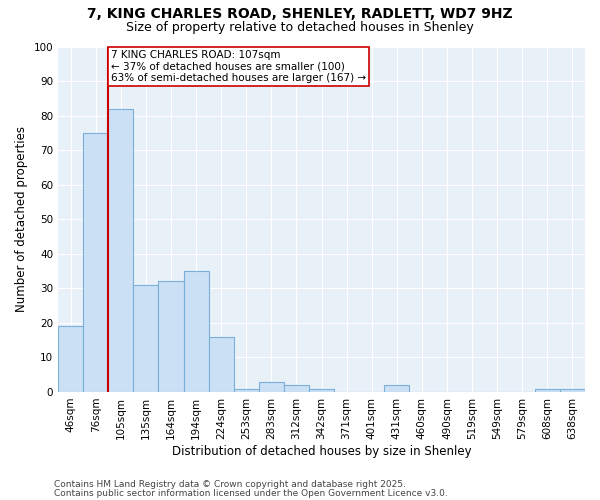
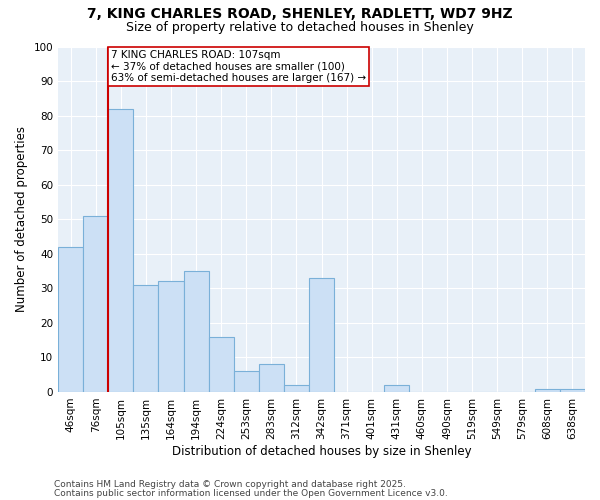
46sqm: 19 -> 42
76sqm: 75 -> 51
253sqm: 1 -> 6
283sqm: 3 -> 8
342sqm: 1 -> 33
